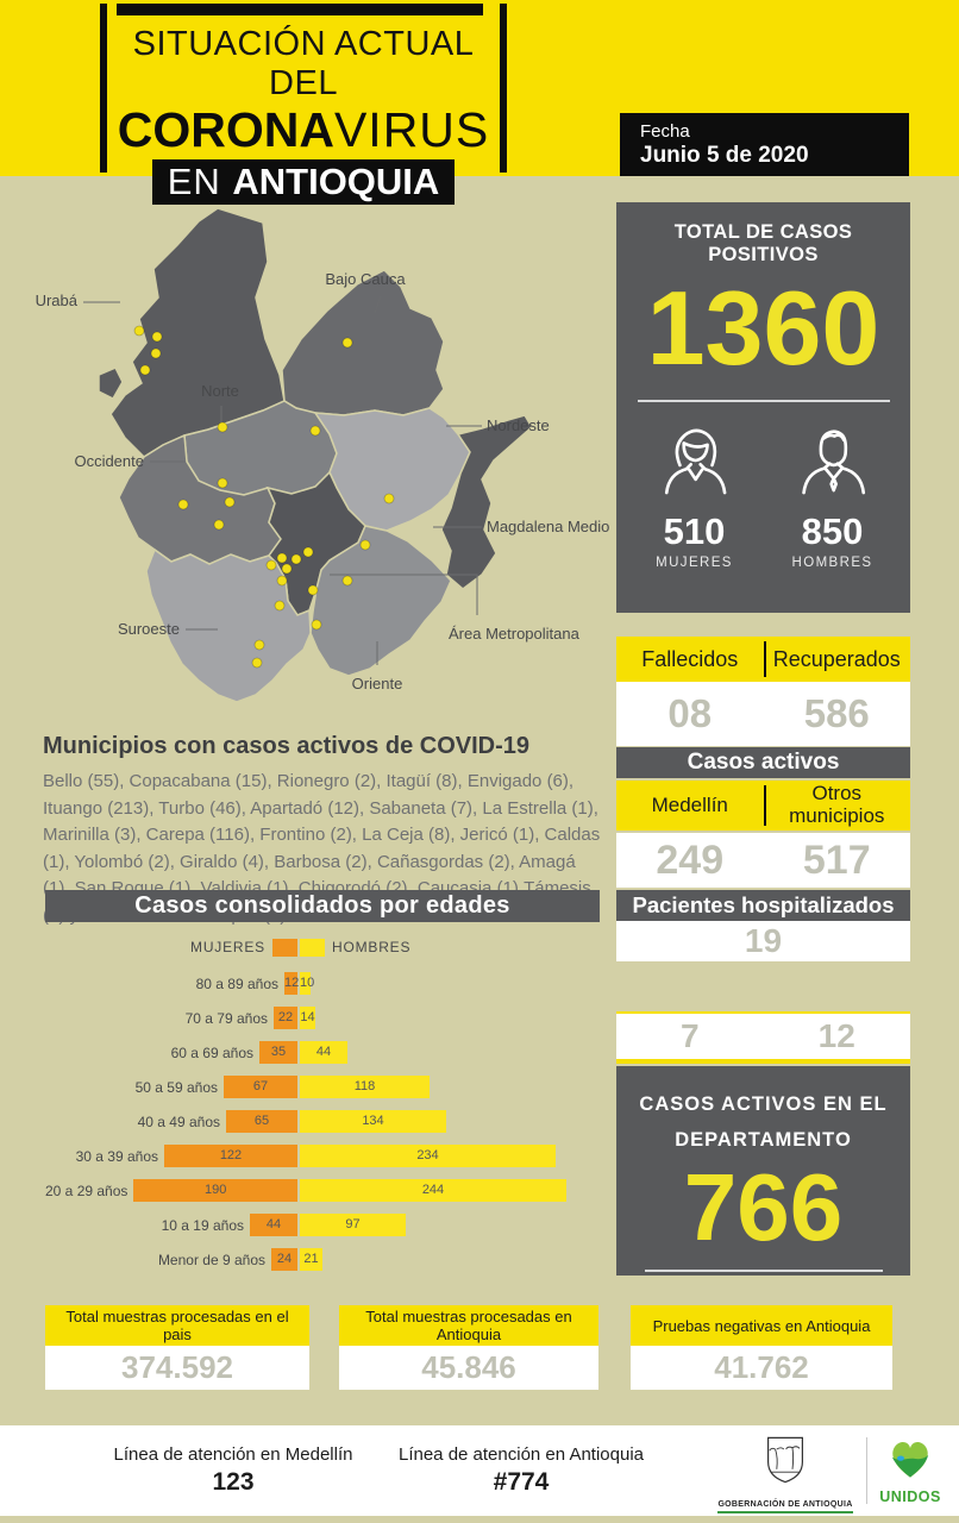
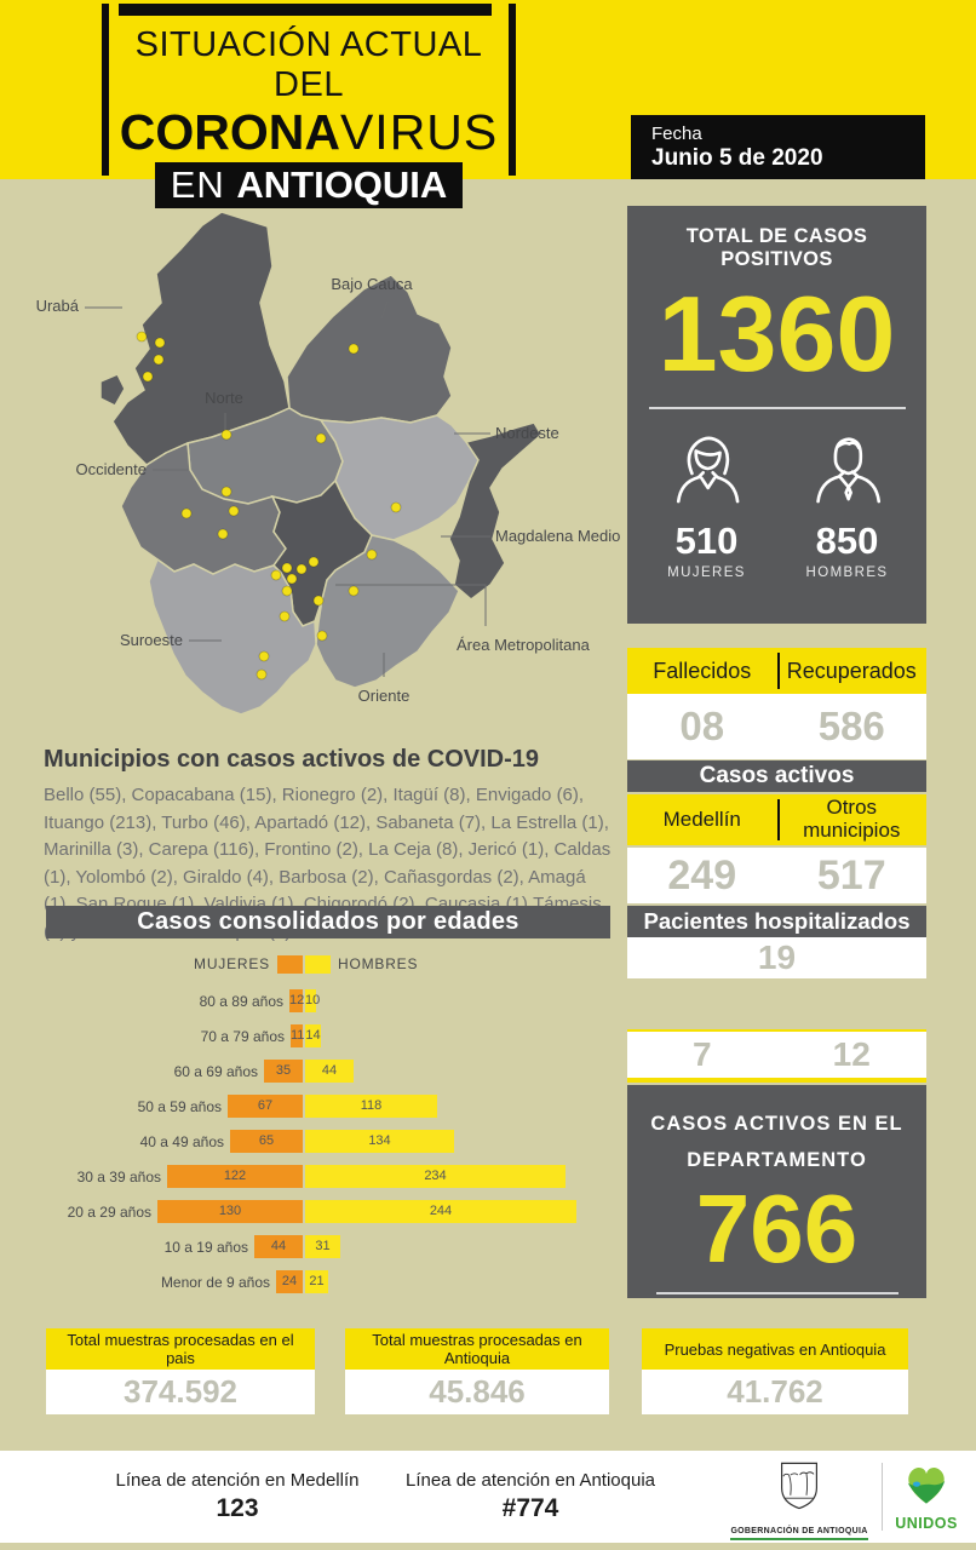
MUJERES/70 a 79 años: 22 -> 11
MUJERES/20 a 29 años: 190 -> 130
HOMBRES/10 a 19 años: 97 -> 31
